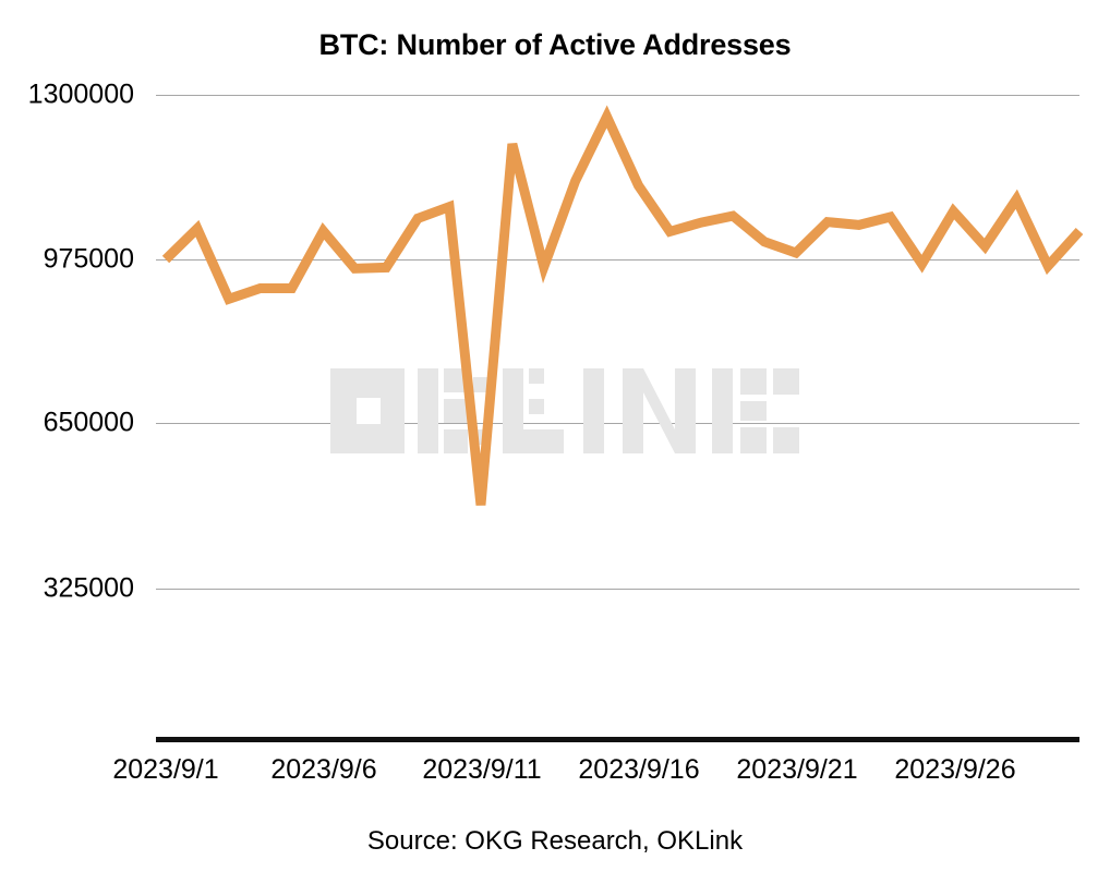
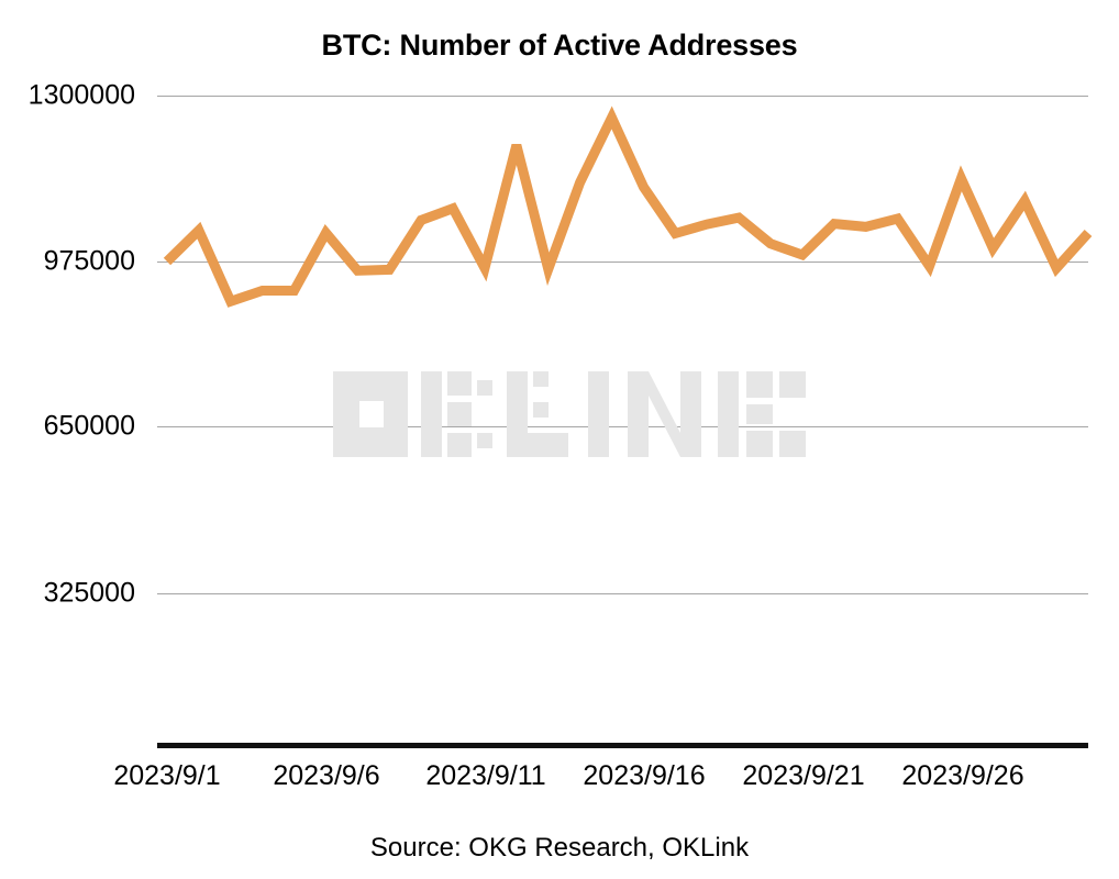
2023/9/11: 490000 -> 960000
2023/9/26: 1070000 -> 1140000
